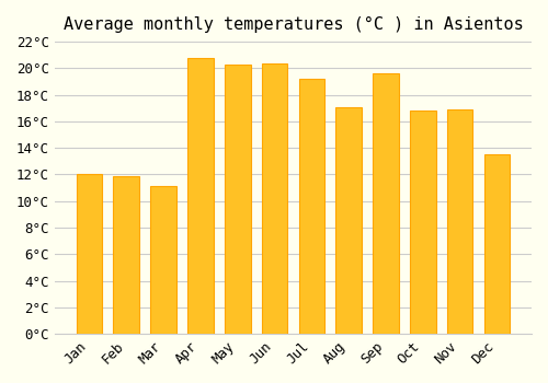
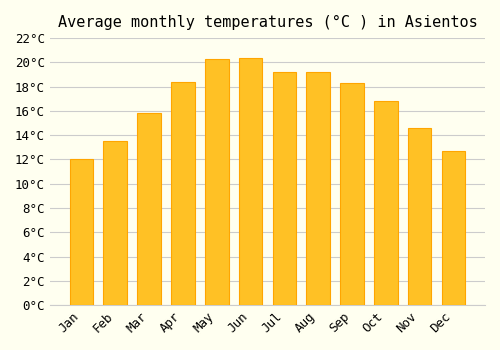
Feb: 11.9°C -> 13.5°C
Mar: 11.1°C -> 15.8°C
Apr: 20.8°C -> 18.4°C
Aug: 17.1°C -> 19.2°C
Sep: 19.6°C -> 18.3°C
Nov: 16.9°C -> 14.6°C
Dec: 13.5°C -> 12.7°C
